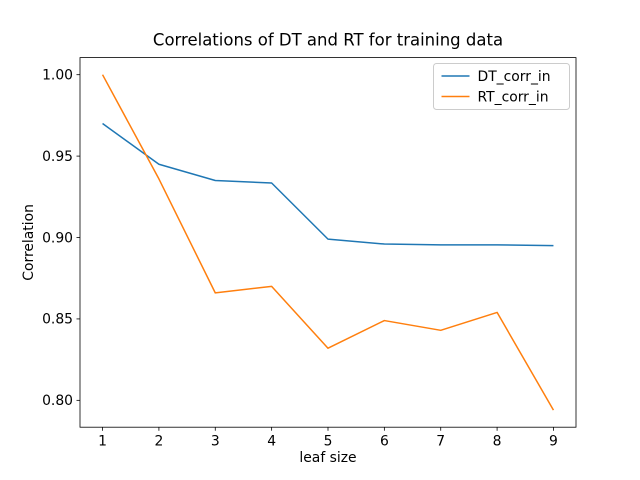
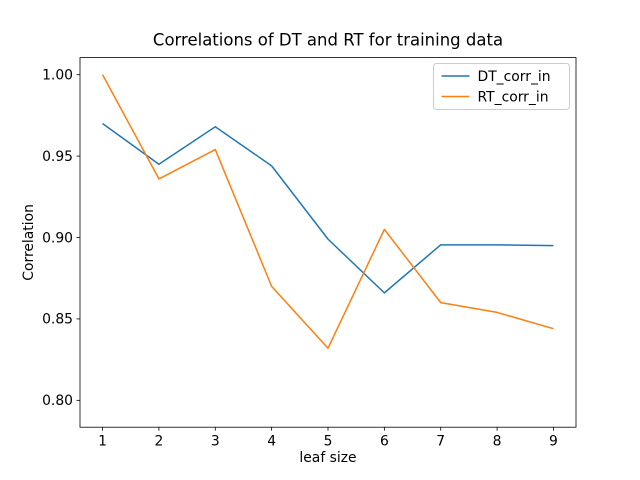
DT_corr_in/3: 0.935 -> 0.968
RT_corr_in/3: 0.866 -> 0.954
DT_corr_in/4: 0.933 -> 0.944
DT_corr_in/6: 0.896 -> 0.866
RT_corr_in/6: 0.849 -> 0.905
RT_corr_in/7: 0.843 -> 0.860
RT_corr_in/9: 0.794 -> 0.844
